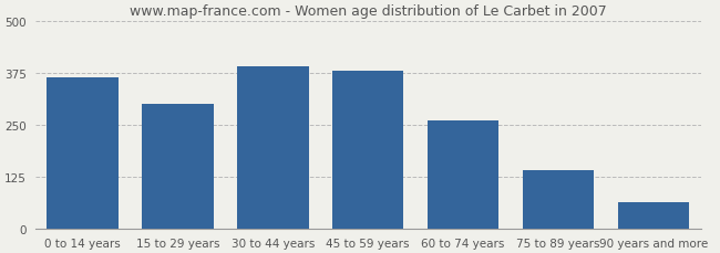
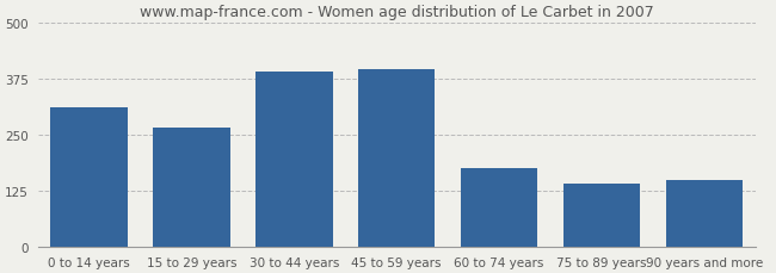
0 to 14 years: 365 -> 310
15 to 29 years: 300 -> 265
45 to 59 years: 380 -> 395
60 to 74 years: 260 -> 175
90 years and more: 65 -> 150
